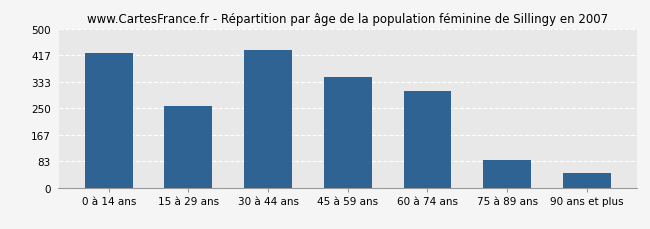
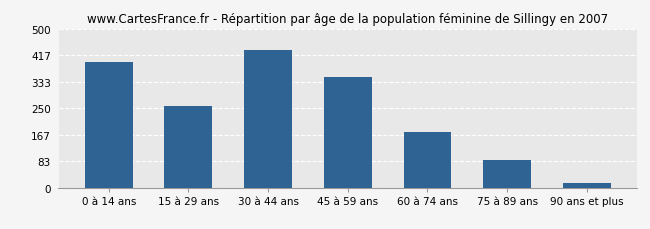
0 à 14 ans: 425 -> 397
60 à 74 ans: 305 -> 176
90 ans et plus: 45 -> 13
